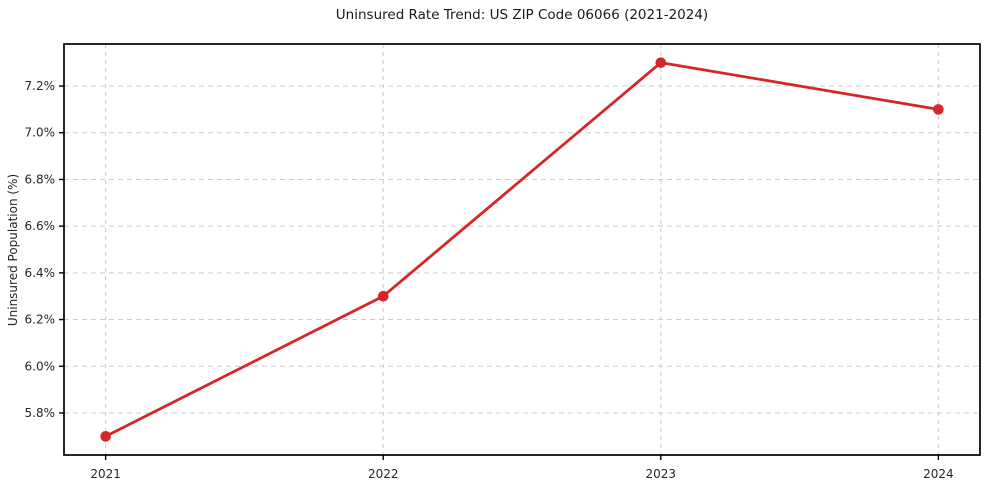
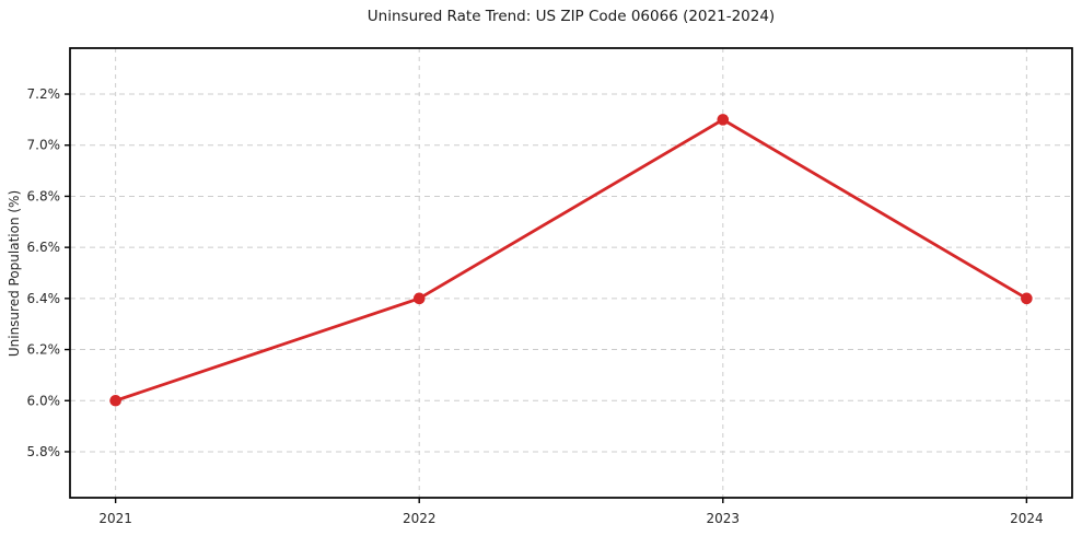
2021: 5.7% -> 6.0%
2022: 6.3% -> 6.4%
2023: 7.3% -> 7.1%
2024: 7.1% -> 6.4%
